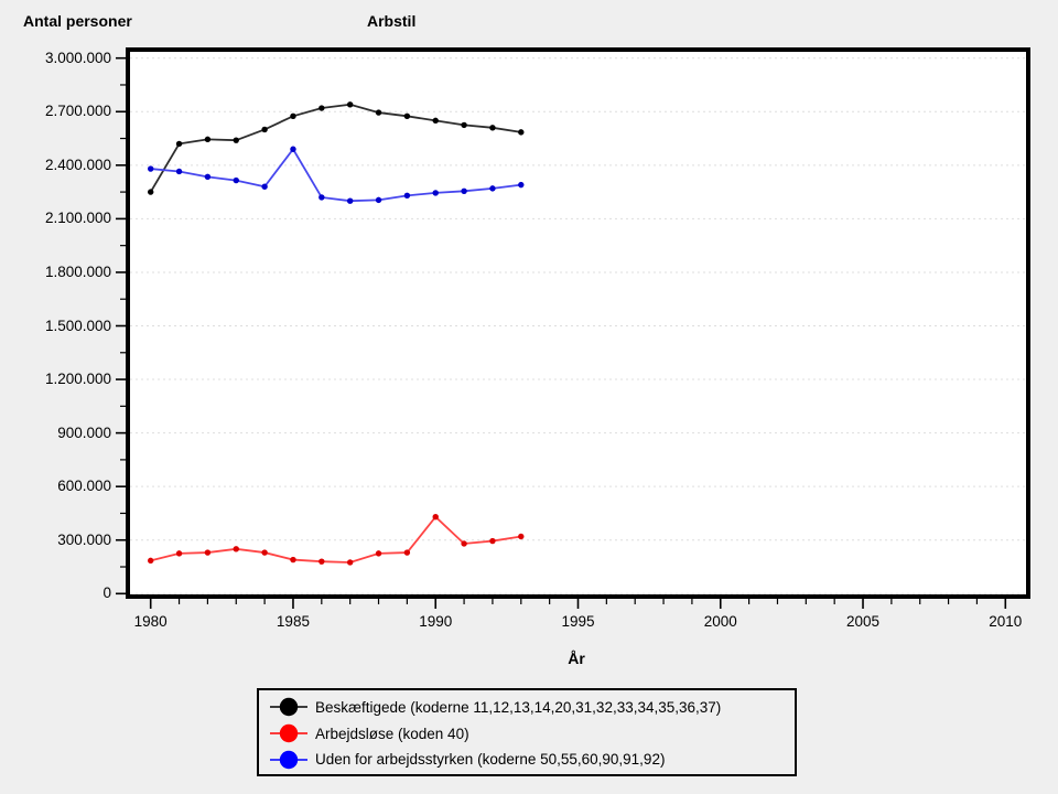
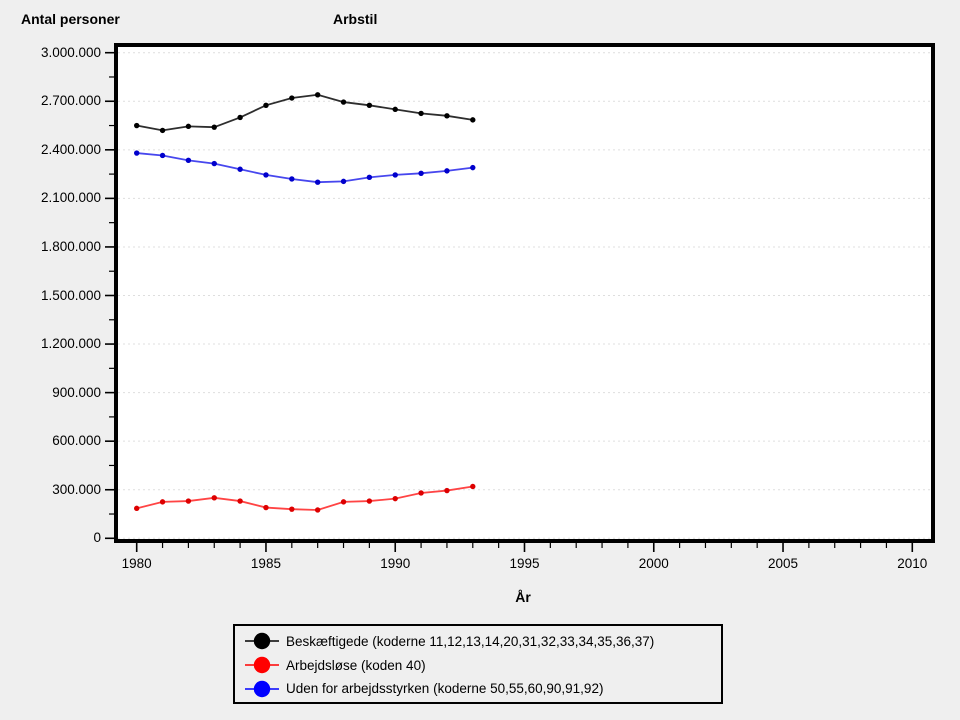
Beskæftigede (koderne 11,12,13,14,20,31,32,33,34,35,36,37)/1980: 2250000 -> 2550000
Uden for arbejdsstyrken (koderne 50,55,60,90,91,92)/1985: 2490000 -> 2240000
Arbejdsløse (koden 40)/1990: 430000 -> 240000
